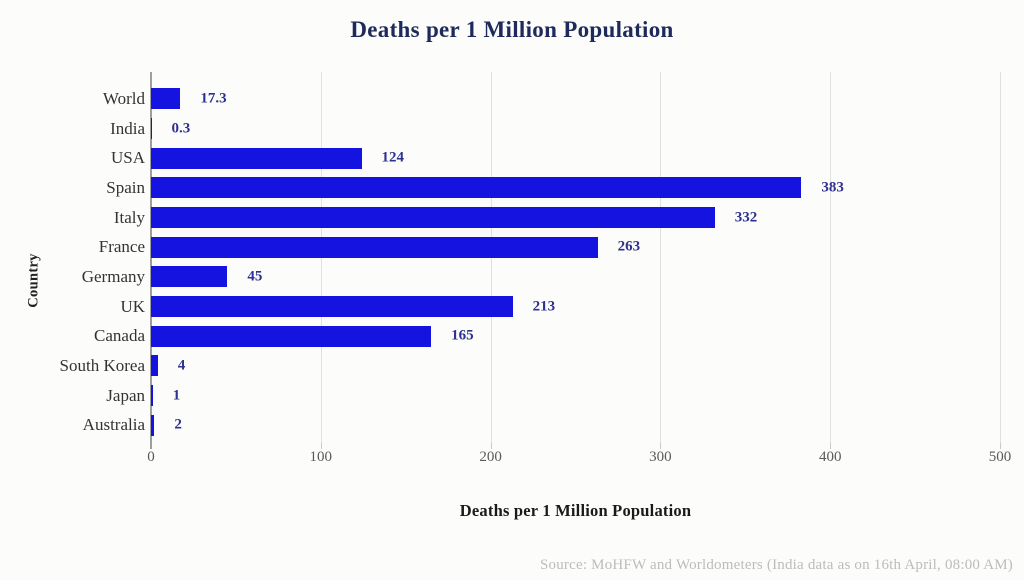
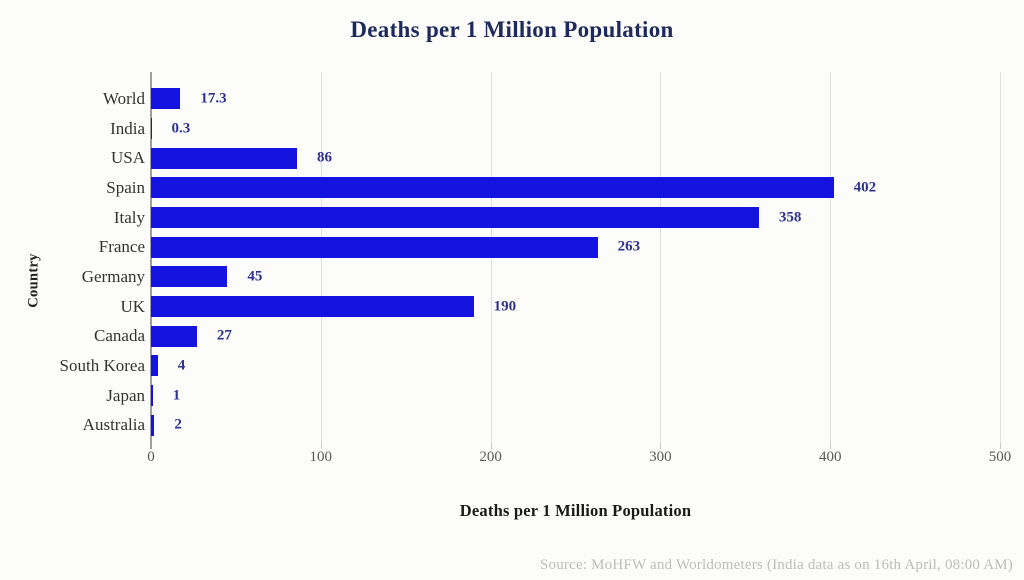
USA: 124 -> 86
Spain: 383 -> 402
Italy: 332 -> 358
UK: 213 -> 190
Canada: 165 -> 27
